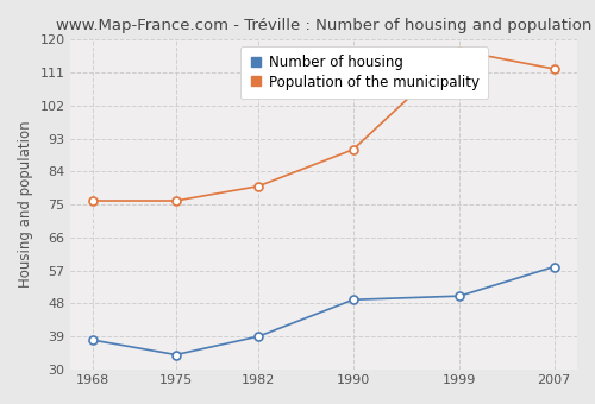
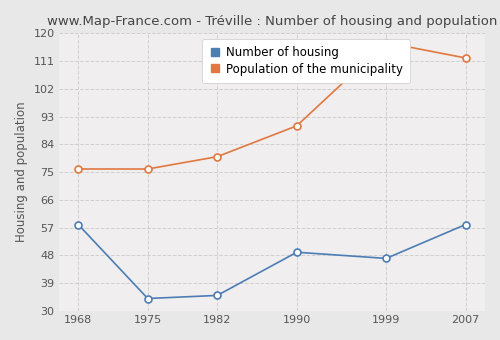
Number of housing/1968: 38 -> 58
Number of housing/1982: 39 -> 35
Number of housing/1999: 50 -> 47
